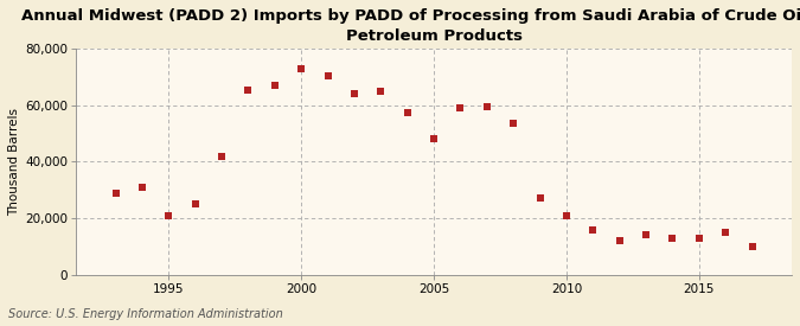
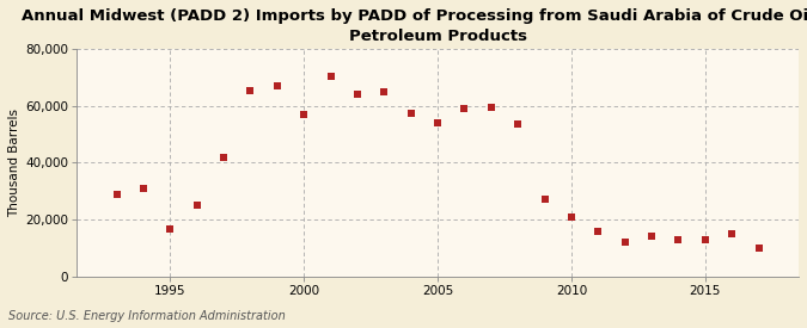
1995: 21,000 -> 16,500
2000: 73,000 -> 57,000
2005: 48,000 -> 54,000
